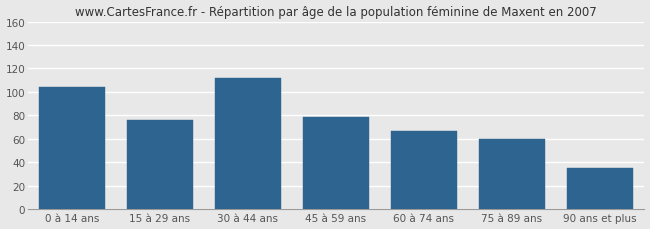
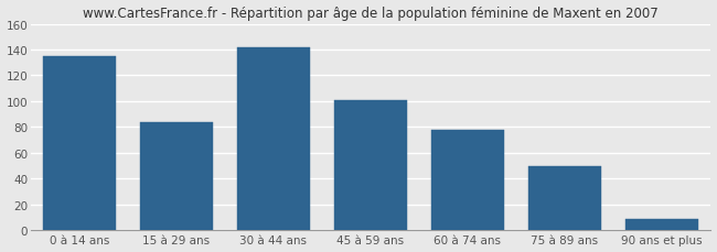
0 à 14 ans: 104 -> 135
15 à 29 ans: 76 -> 84
30 à 44 ans: 112 -> 142
45 à 59 ans: 79 -> 101
60 à 74 ans: 67 -> 78
75 à 89 ans: 60 -> 50
90 ans et plus: 35 -> 9
